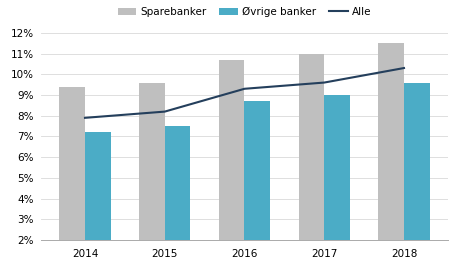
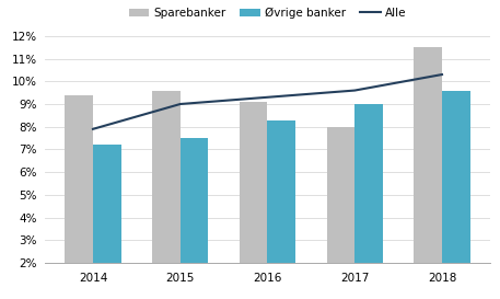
Alle/2015: 8.2% -> 9.0%
Sparebanker/2016: 10.7% -> 9.1%
Øvrige banker/2016: 8.7% -> 8.3%
Sparebanker/2017: 11.0% -> 8.0%
